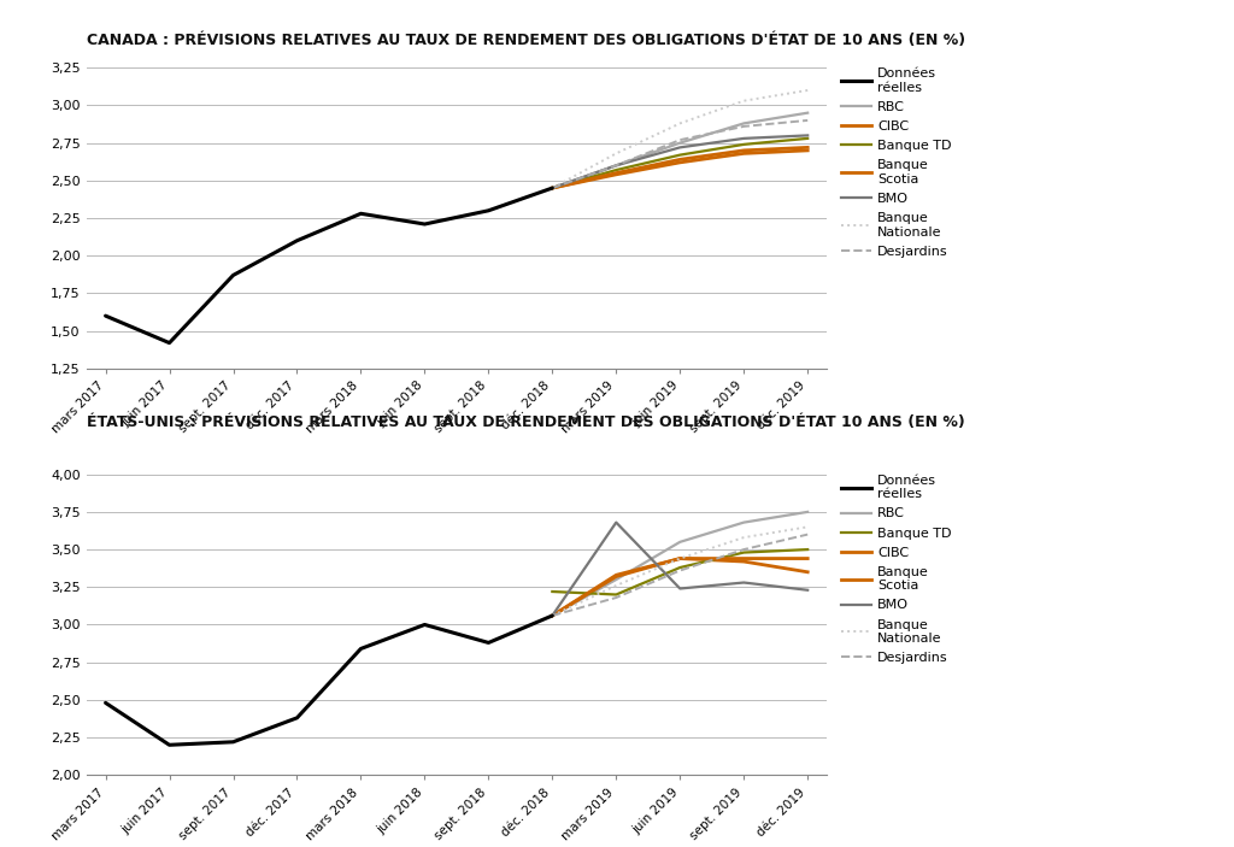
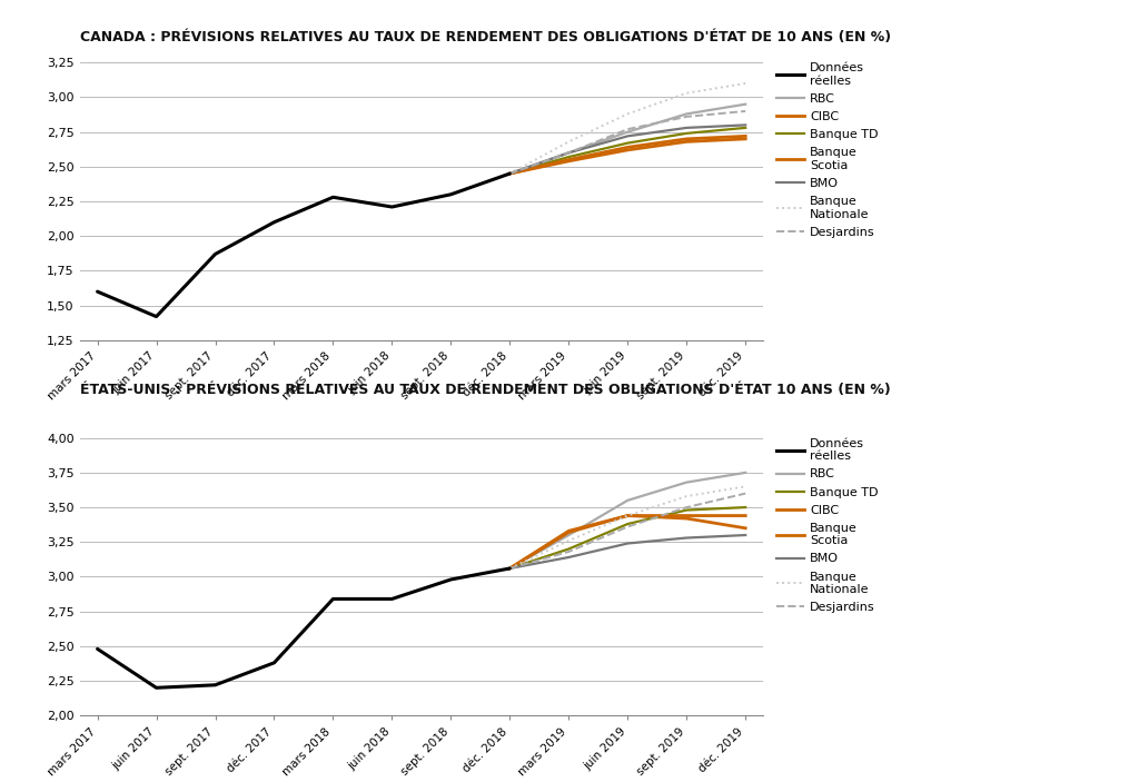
Données réelles/juin 2018: 3,00 -> 2,84
Données réelles/sept. 2018: 2,88 -> 2,98
Banque TD/déc. 2018: 3,22 -> 3,06
BMO/mars 2019: 3,68 -> 3,14
BMO/déc. 2019: 3,23 -> 3,30
